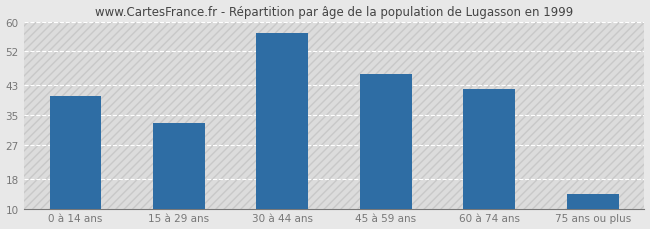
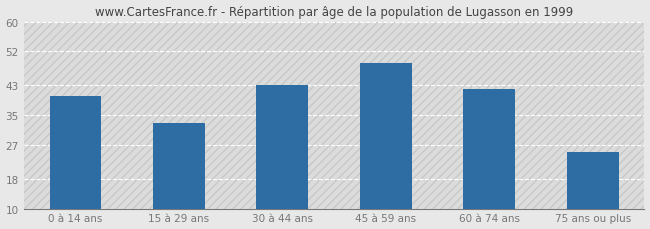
30 à 44 ans: 57 -> 43
45 à 59 ans: 46 -> 49
75 ans ou plus: 14 -> 25
